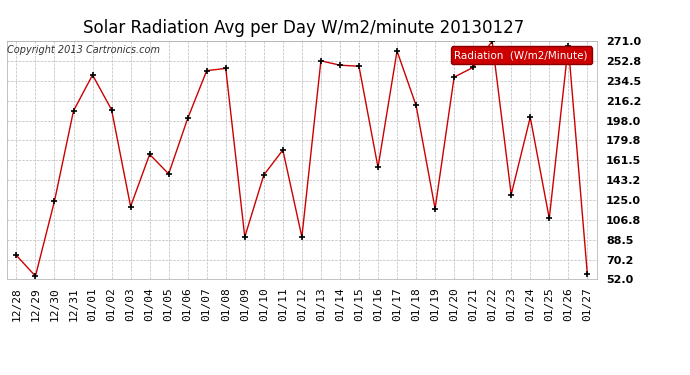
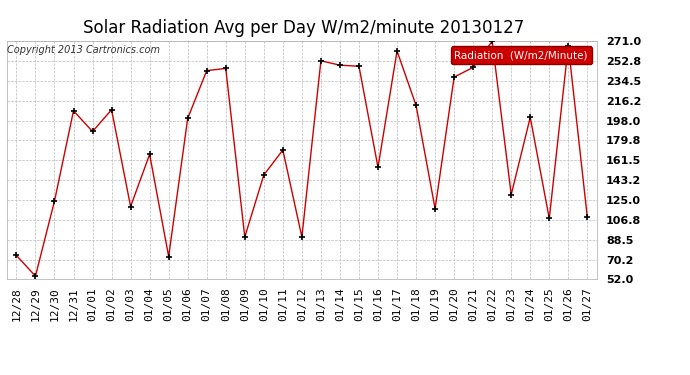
01/01: 240 -> 188
01/05: 149 -> 73
01/27: 57 -> 109
